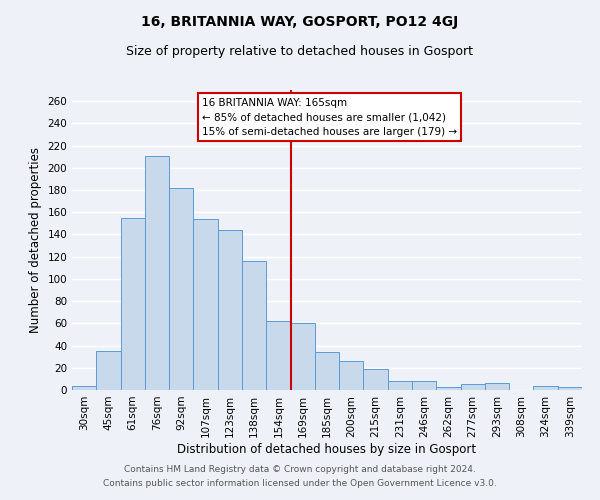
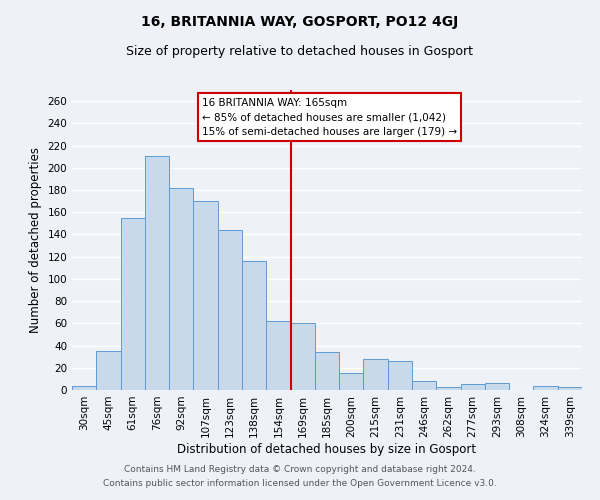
107sqm: 154 -> 170
200sqm: 26 -> 15
215sqm: 19 -> 28
231sqm: 8 -> 26
